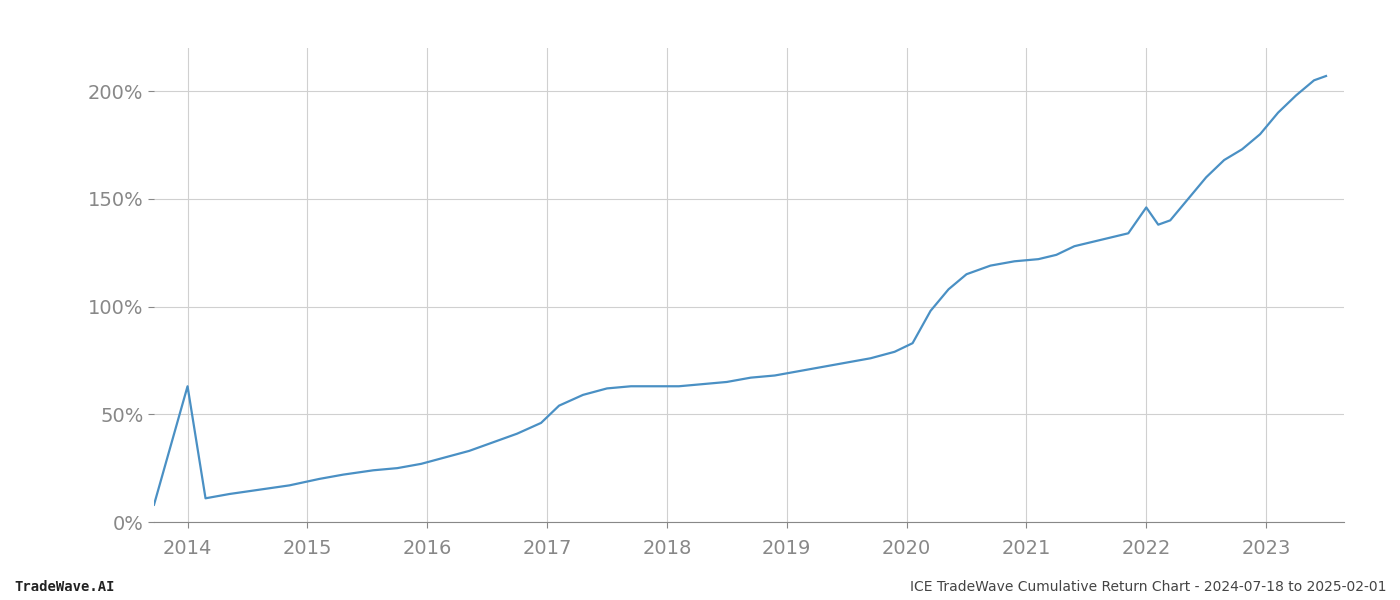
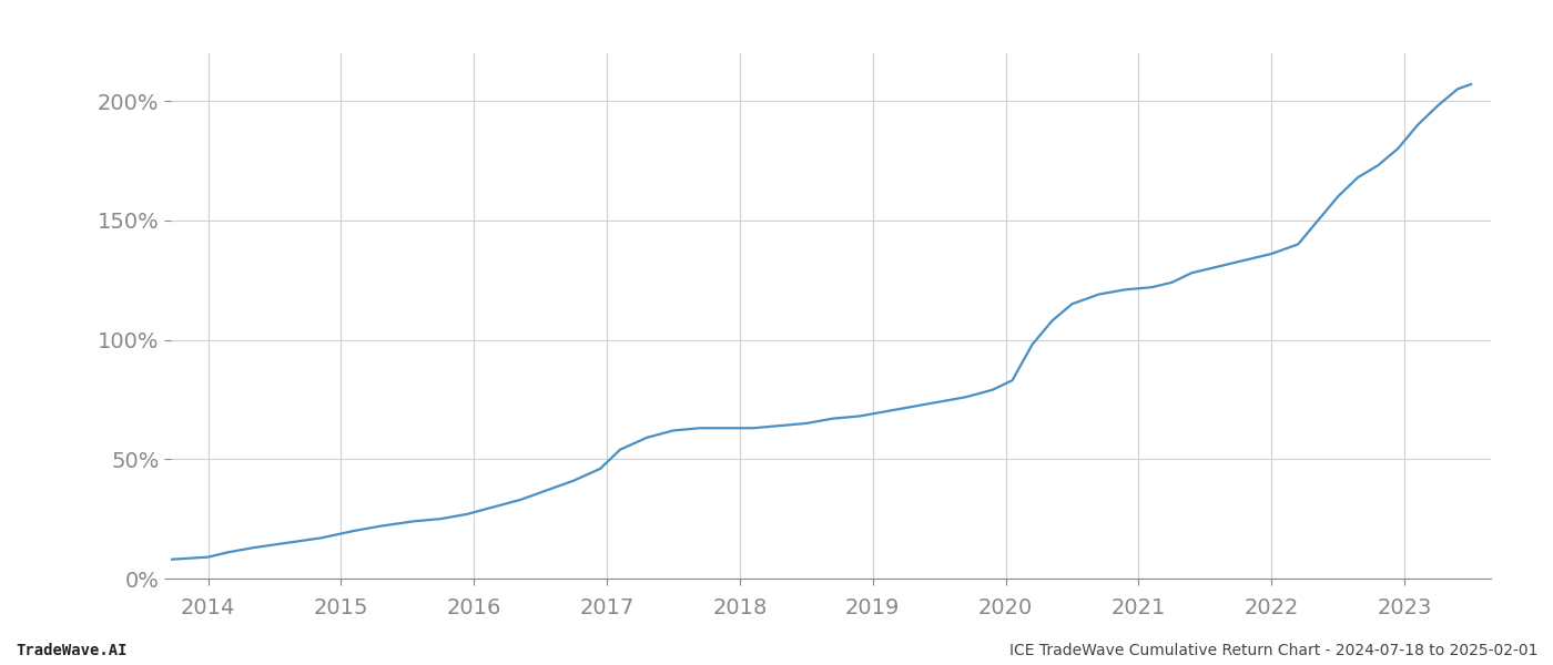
2014: 63% -> 9%
2022: 146% -> 136%
